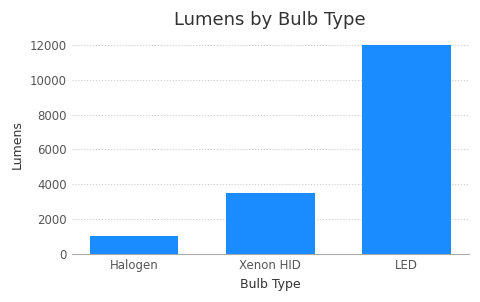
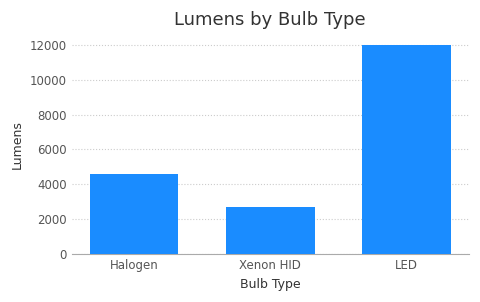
Halogen: 1000 -> 4600
Xenon HID: 3500 -> 2700
